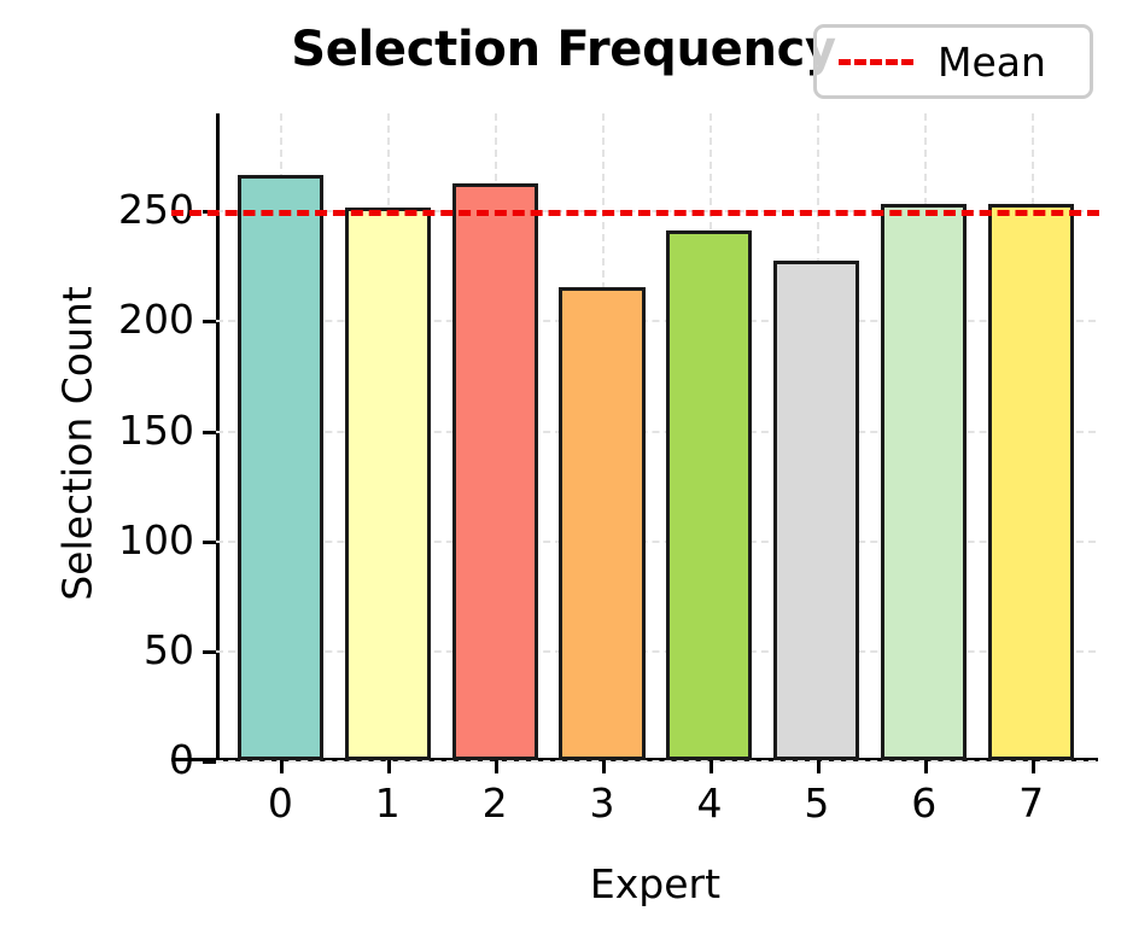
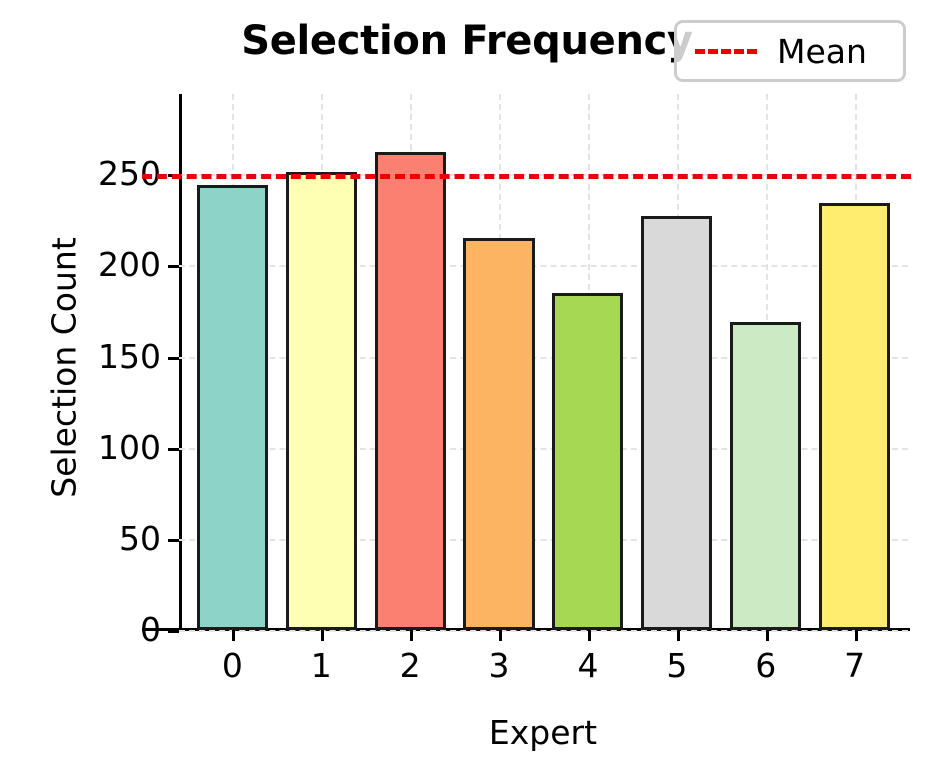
0: 266 -> 244
4: 241 -> 185
6: 253 -> 169
7: 253 -> 234
